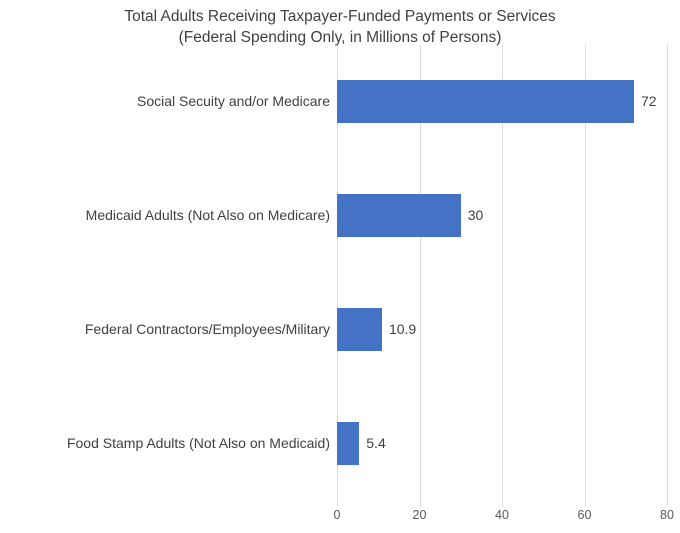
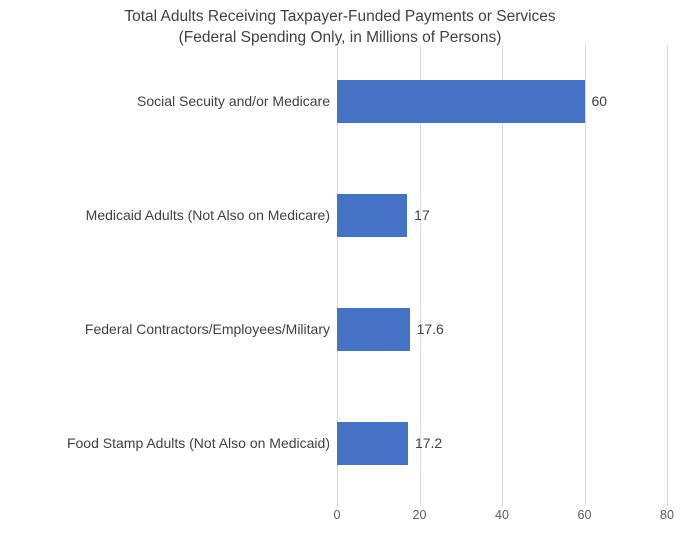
Social Secuity and/or Medicare: 72 -> 60
Medicaid Adults (Not Also on Medicare): 30 -> 17
Federal Contractors/Employees/Military: 10.9 -> 17.6
Food Stamp Adults (Not Also on Medicaid): 5.4 -> 17.2
